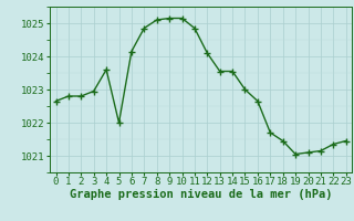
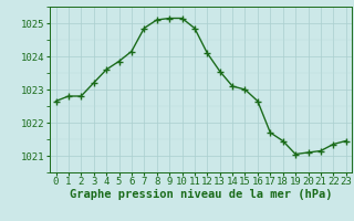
3: 1022.95 -> 1023.20
5: 1022.00 -> 1023.85
14: 1023.55 -> 1023.10
